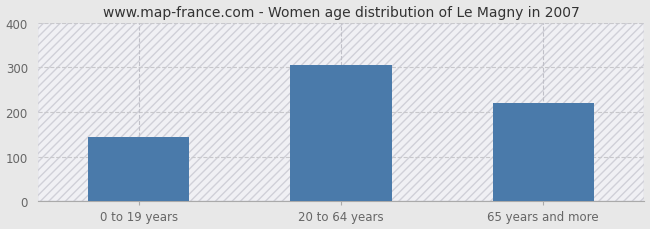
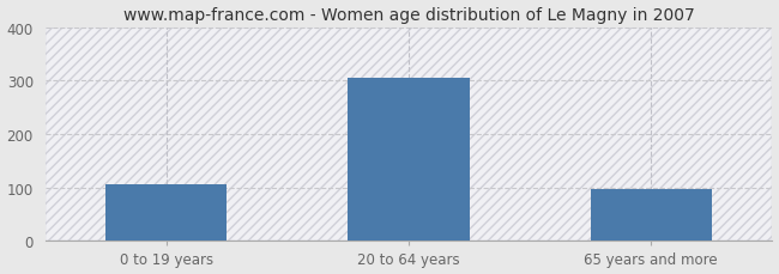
0 to 19 years: 145 -> 105
65 years and more: 220 -> 97
